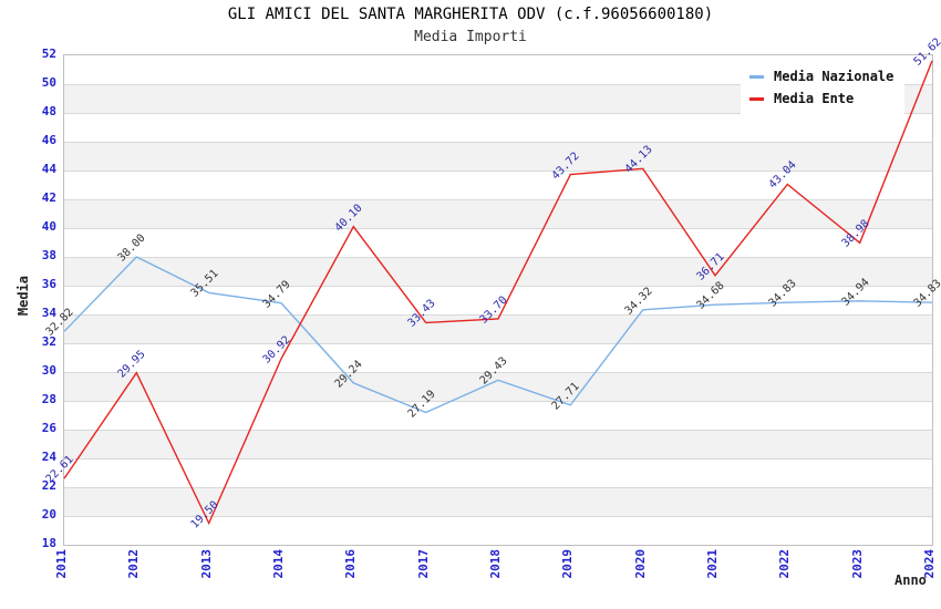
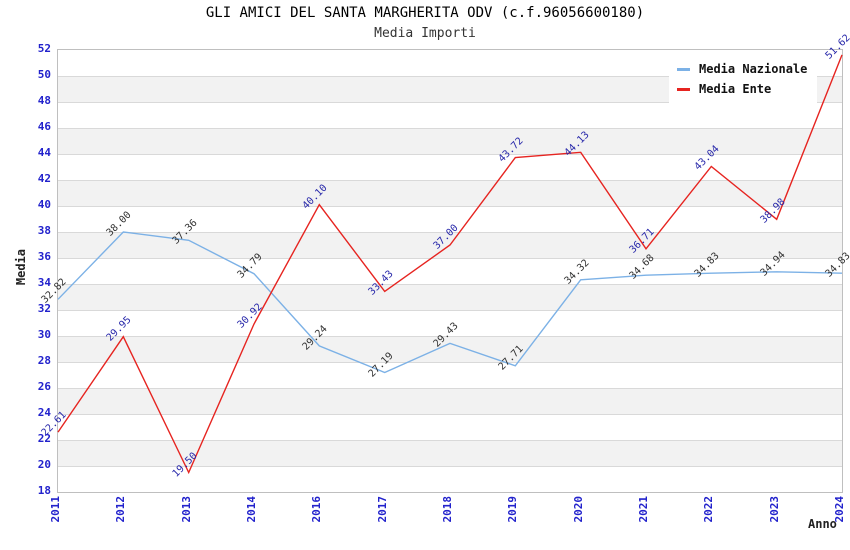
Media Nazionale/2013: 35.51 -> 37.36
Media Ente/2018: 33.70 -> 37.00
